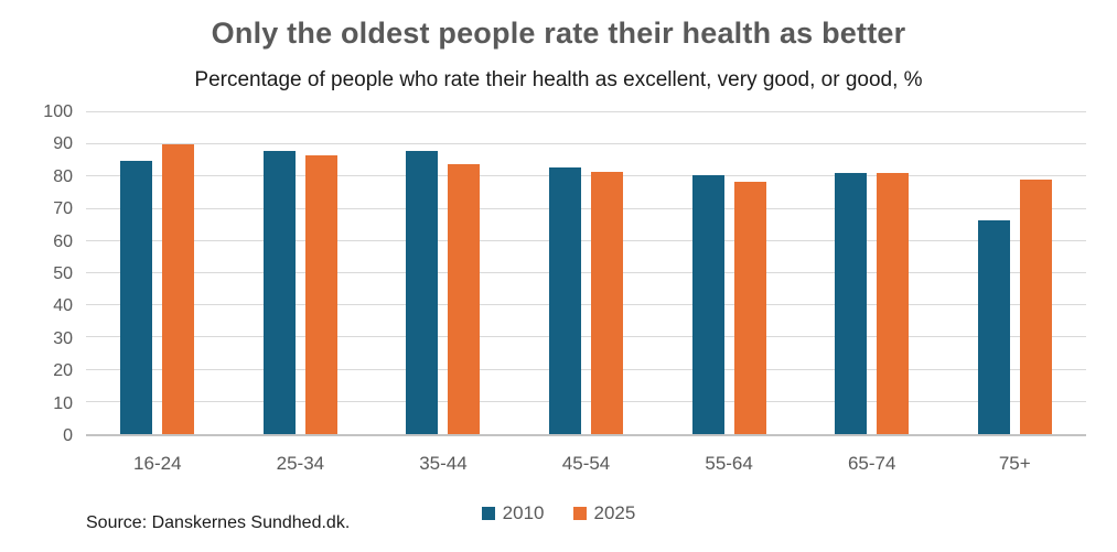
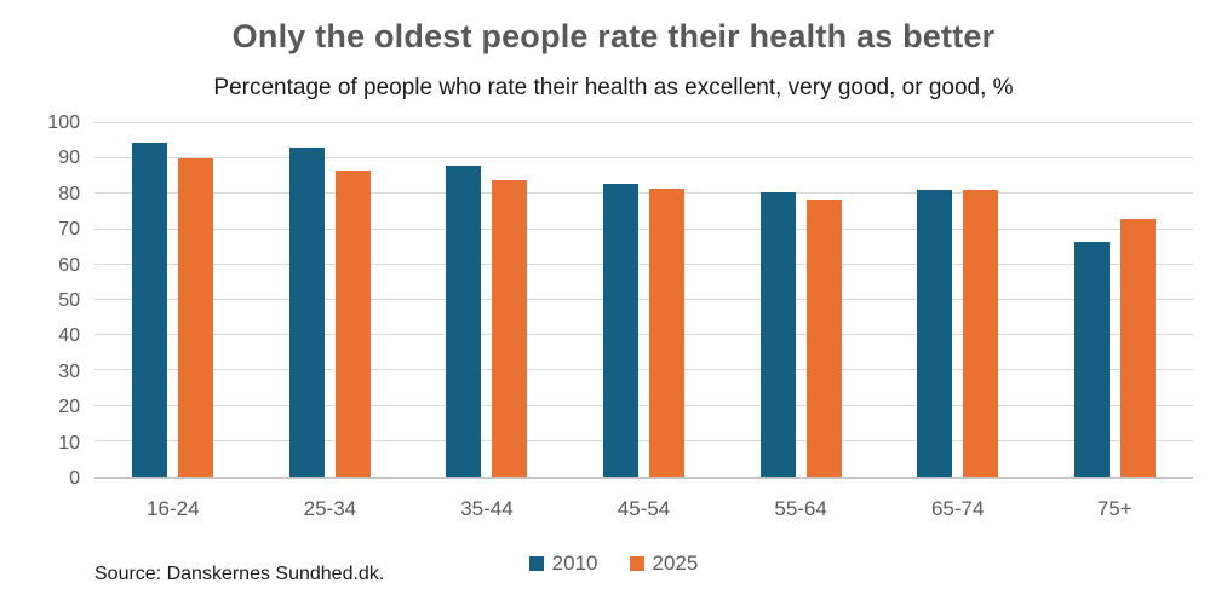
2010/16-24: 85 -> 94
2010/25-34: 88 -> 93
2025/75+: 79 -> 73
